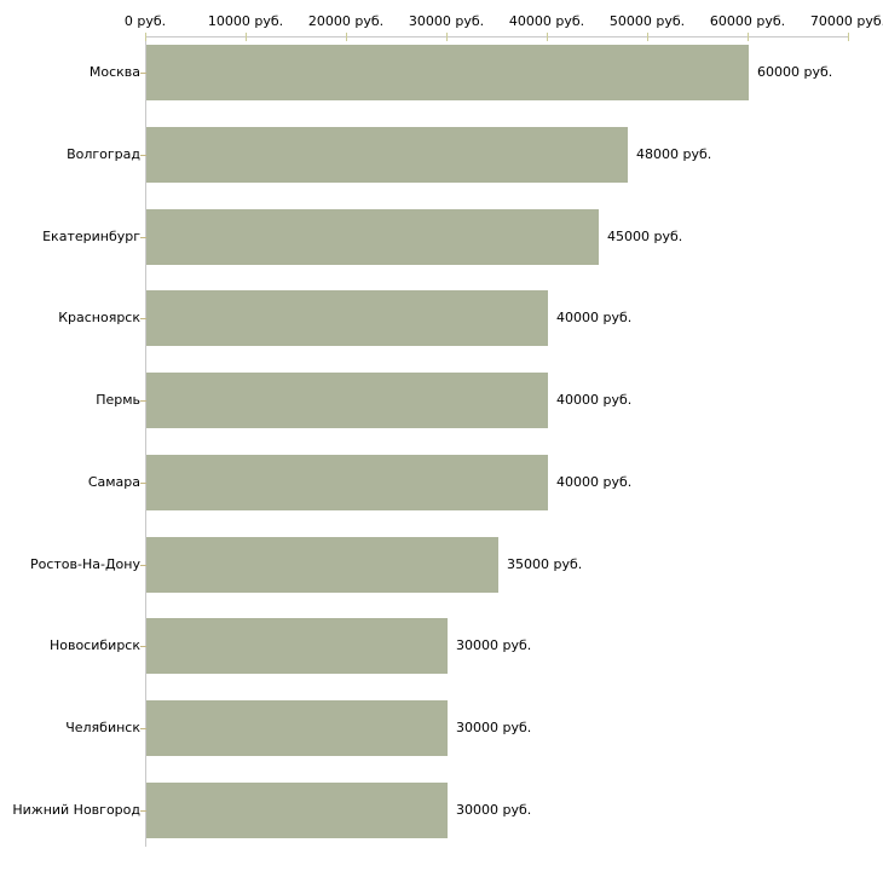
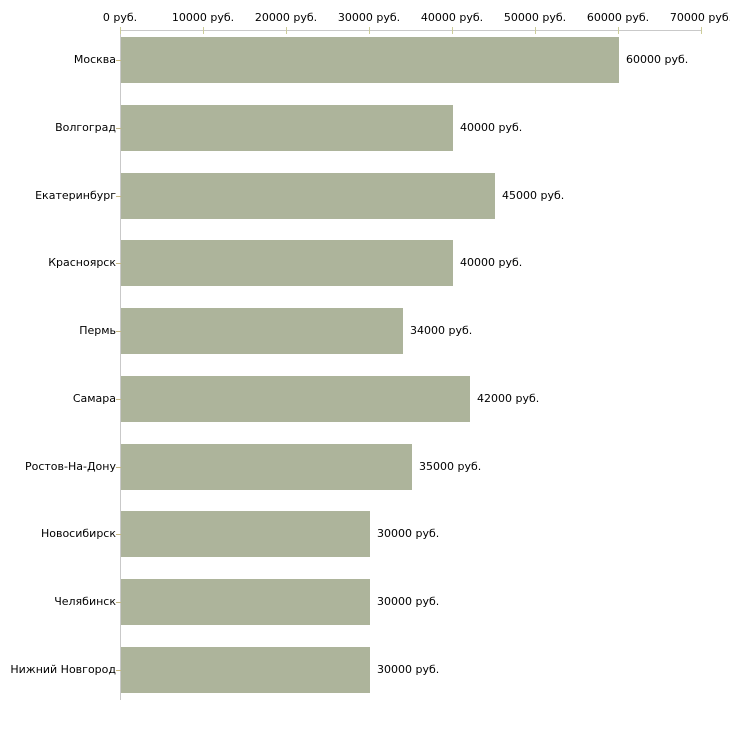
Волгоград: 48000 -> 40000
Пермь: 40000 -> 34000
Самара: 40000 -> 42000
